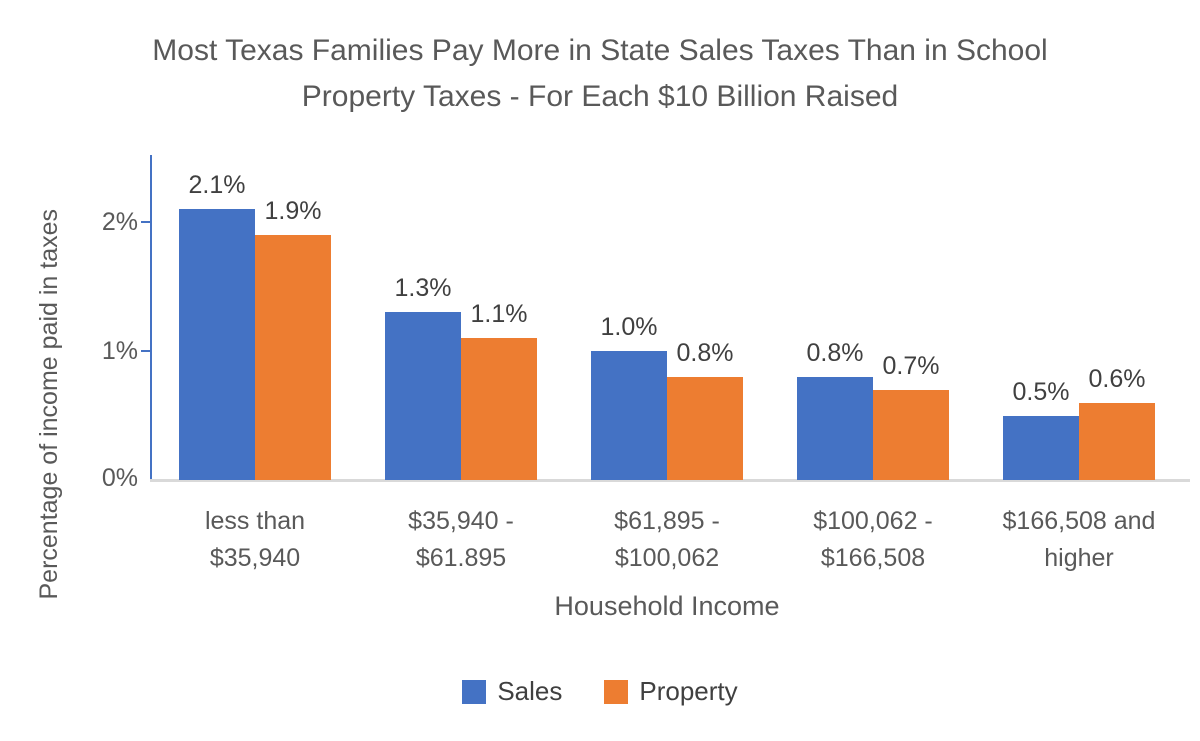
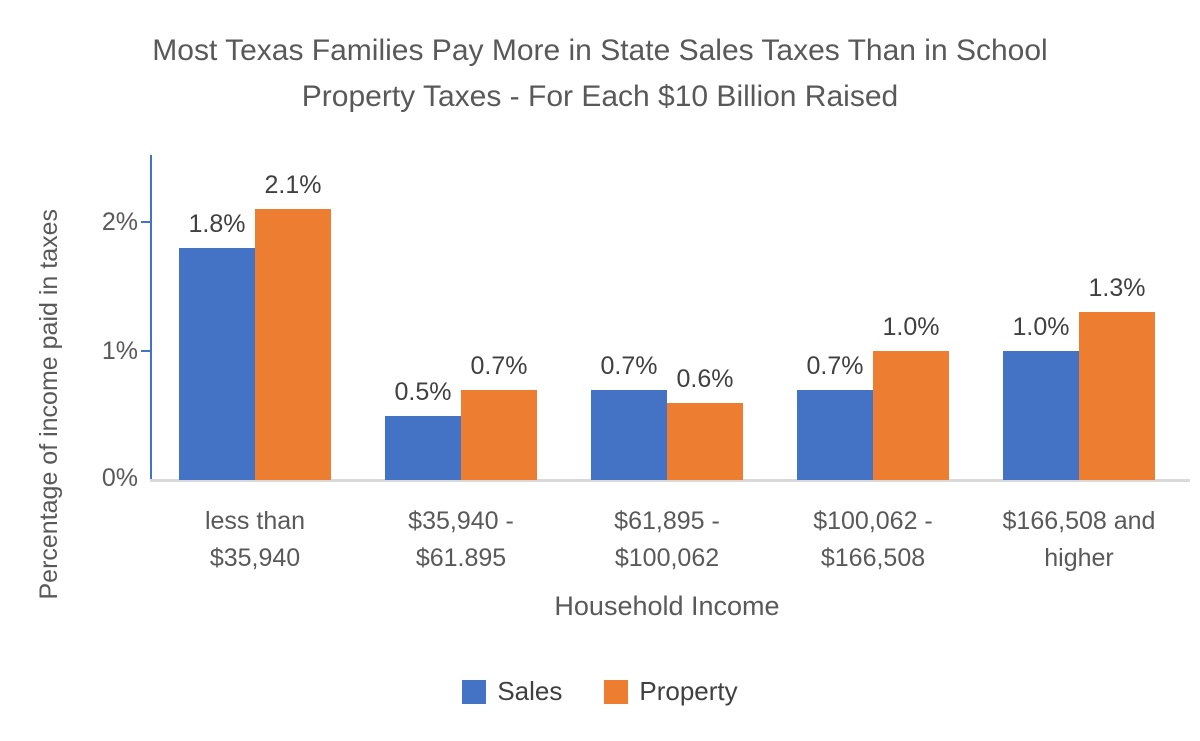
Sales/less than $35,940: 2.1% -> 1.8%
Property/less than $35,940: 1.9% -> 2.1%
Sales/$35,940 - $61.895: 1.3% -> 0.5%
Property/$35,940 - $61.895: 1.1% -> 0.7%
Sales/$61,895 - $100,062: 1.0% -> 0.7%
Property/$61,895 - $100,062: 0.8% -> 0.6%
Sales/$100,062 - $166,508: 0.8% -> 0.7%
Property/$100,062 - $166,508: 0.7% -> 1.0%
Sales/$166,508 and higher: 0.5% -> 1.0%
Property/$166,508 and higher: 0.6% -> 1.3%
